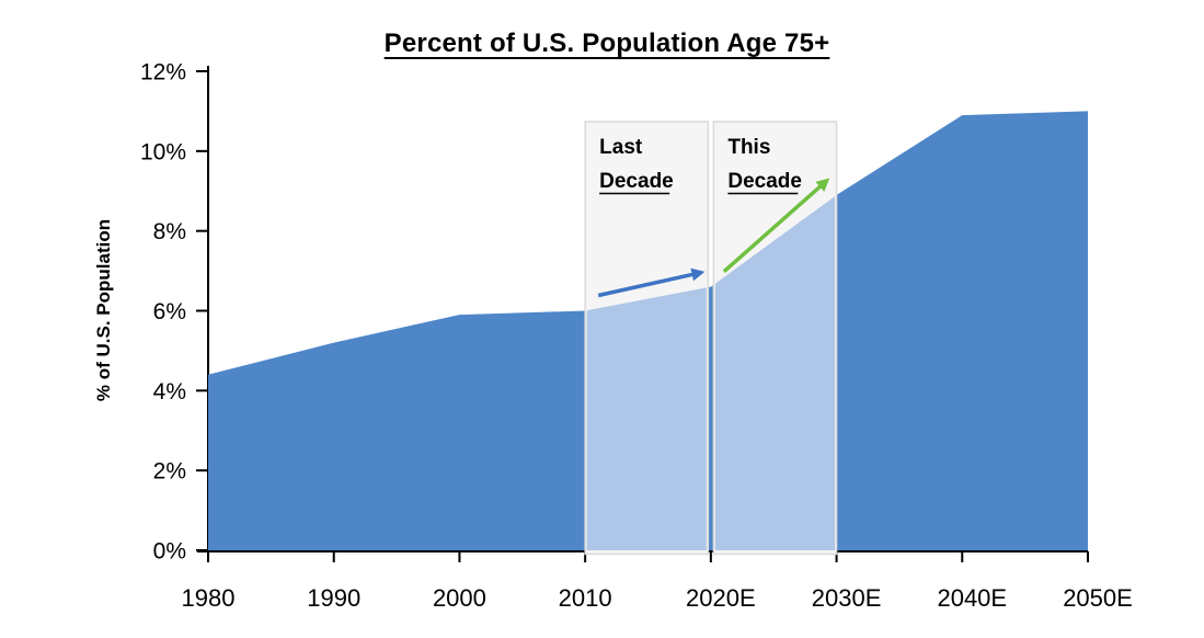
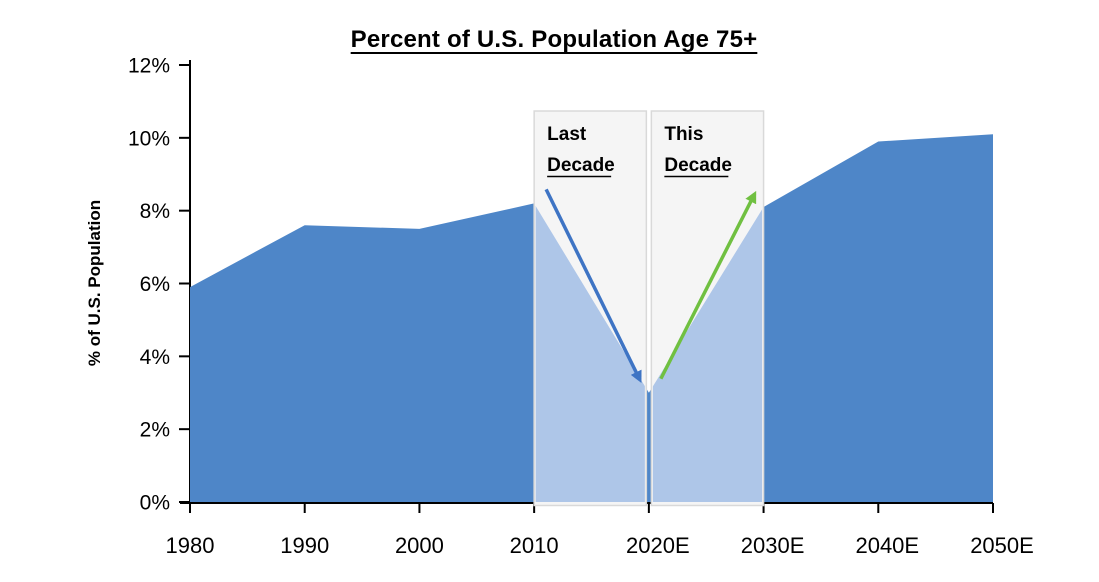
1980: 4.4% -> 5.9%
1990: 5.2% -> 7.6%
2000: 5.9% -> 7.5%
2010: 6.0% -> 8.2%
2020E: 6.6% -> 3.0%
2030E: 8.9% -> 8.1%
2040E: 10.9% -> 9.9%
2050E: 11.0% -> 10.1%
